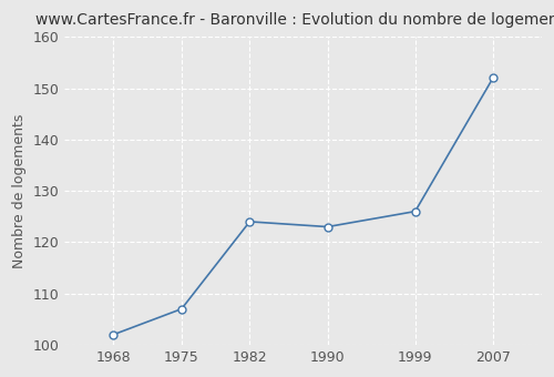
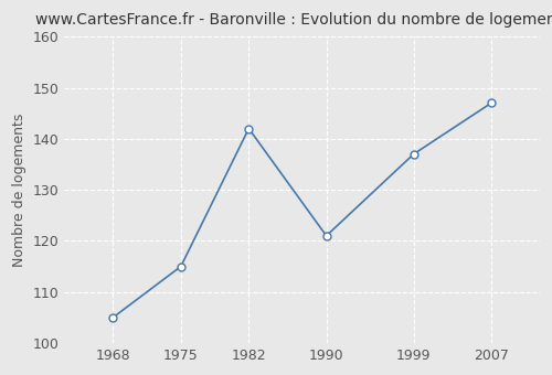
1968: 102 -> 105
1975: 107 -> 115
1982: 124 -> 142
1990: 123 -> 121
1999: 126 -> 137
2007: 152 -> 147
